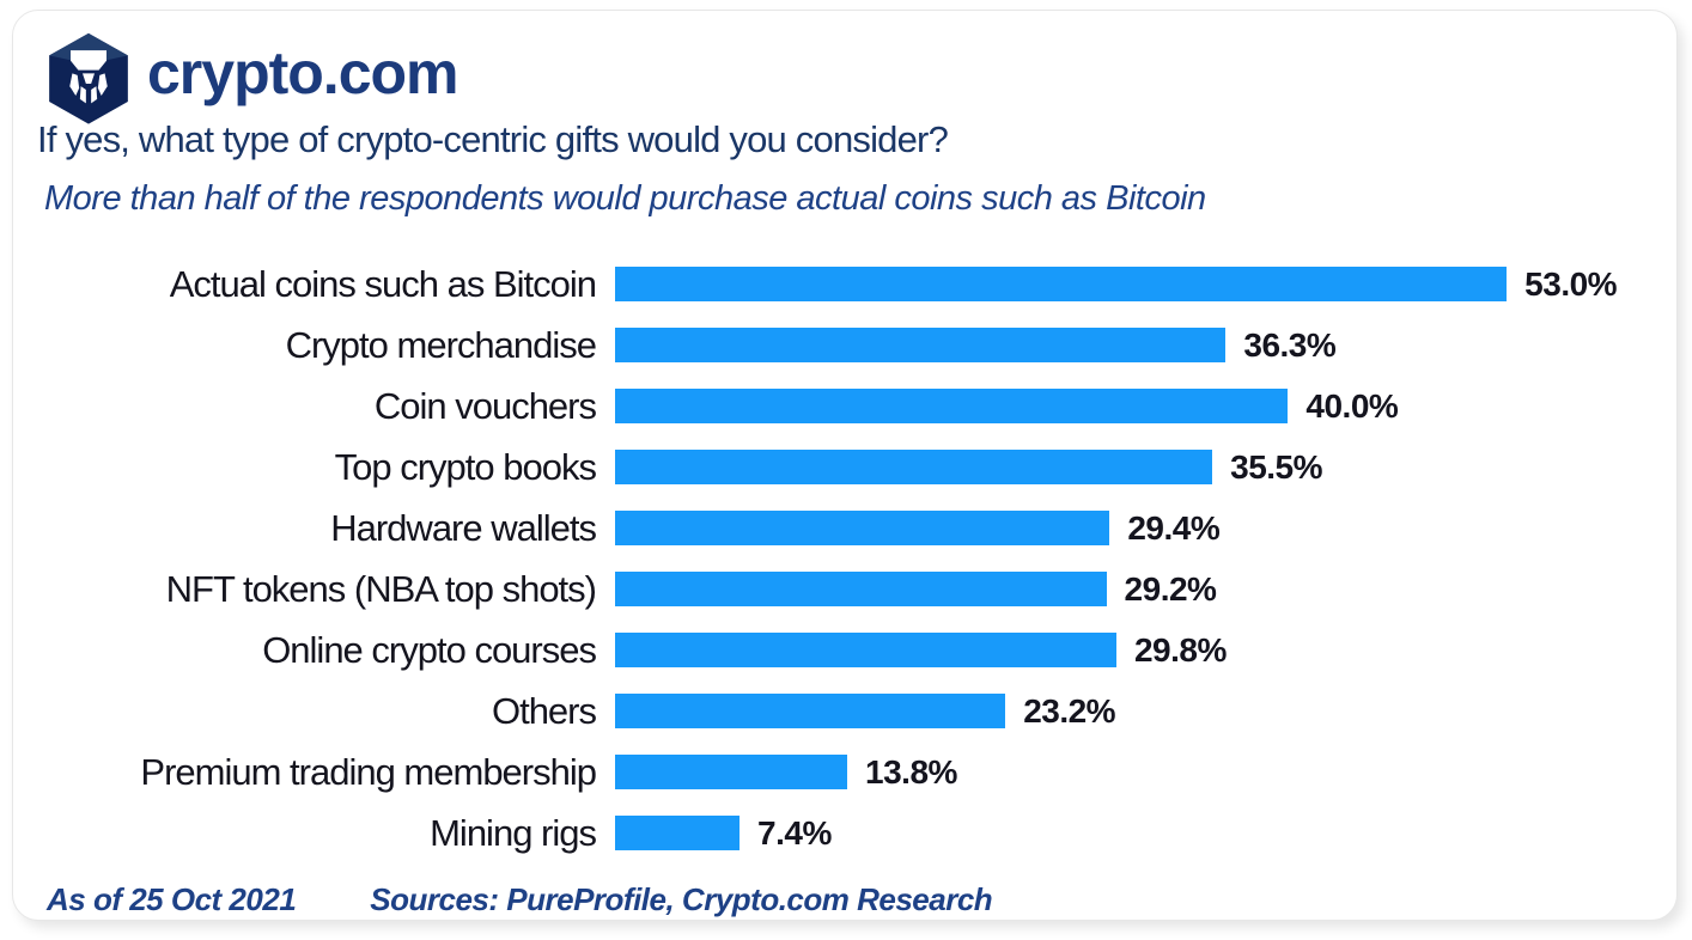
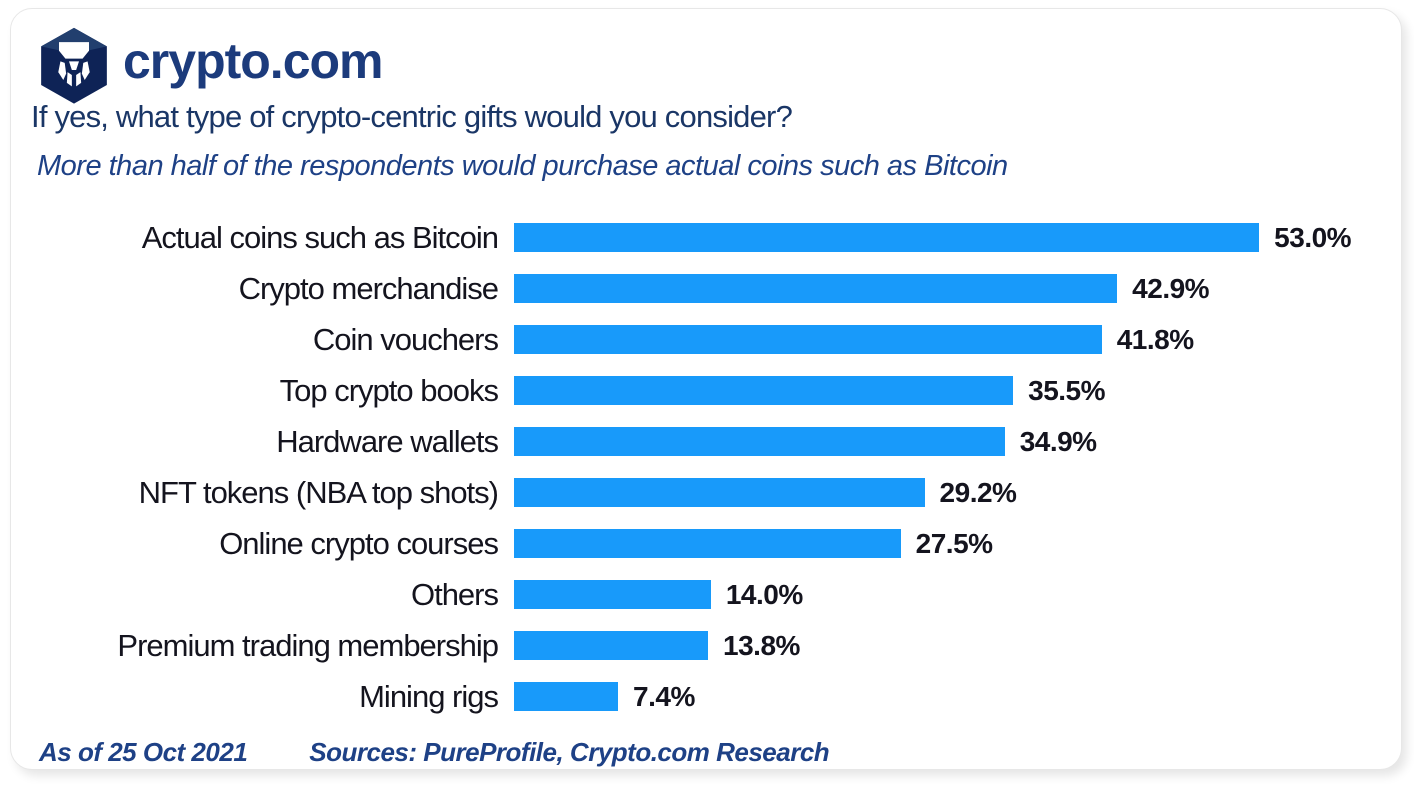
Crypto merchandise: 36.3% -> 42.9%
Coin vouchers: 40.0% -> 41.8%
Hardware wallets: 29.4% -> 34.9%
Online crypto courses: 29.8% -> 27.5%
Others: 23.2% -> 14.0%
